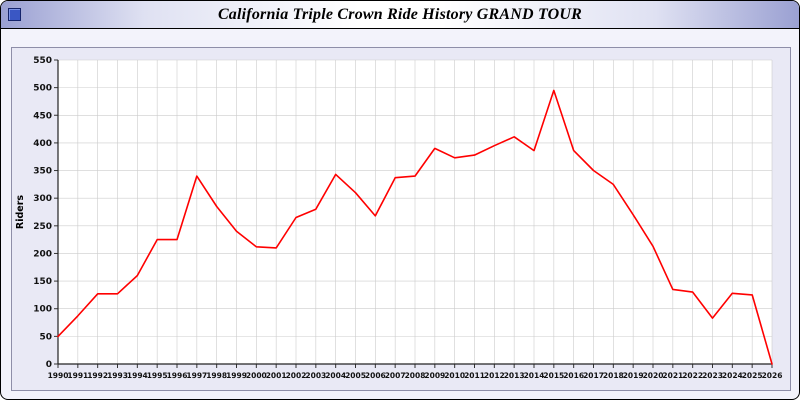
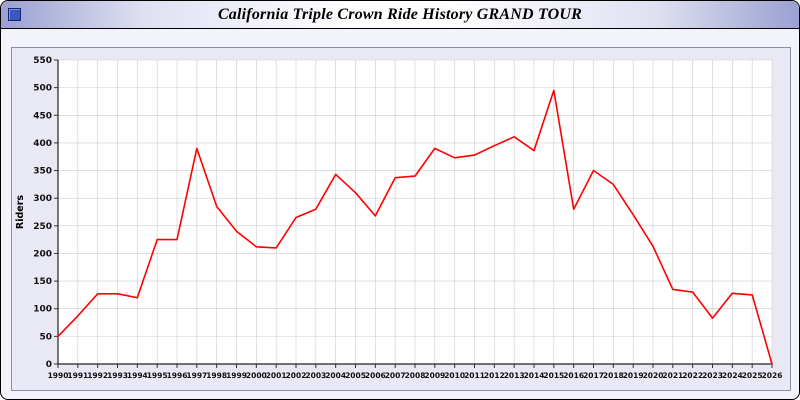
1994: 160 -> 120
1997: 340 -> 390
2016: 390 -> 280
